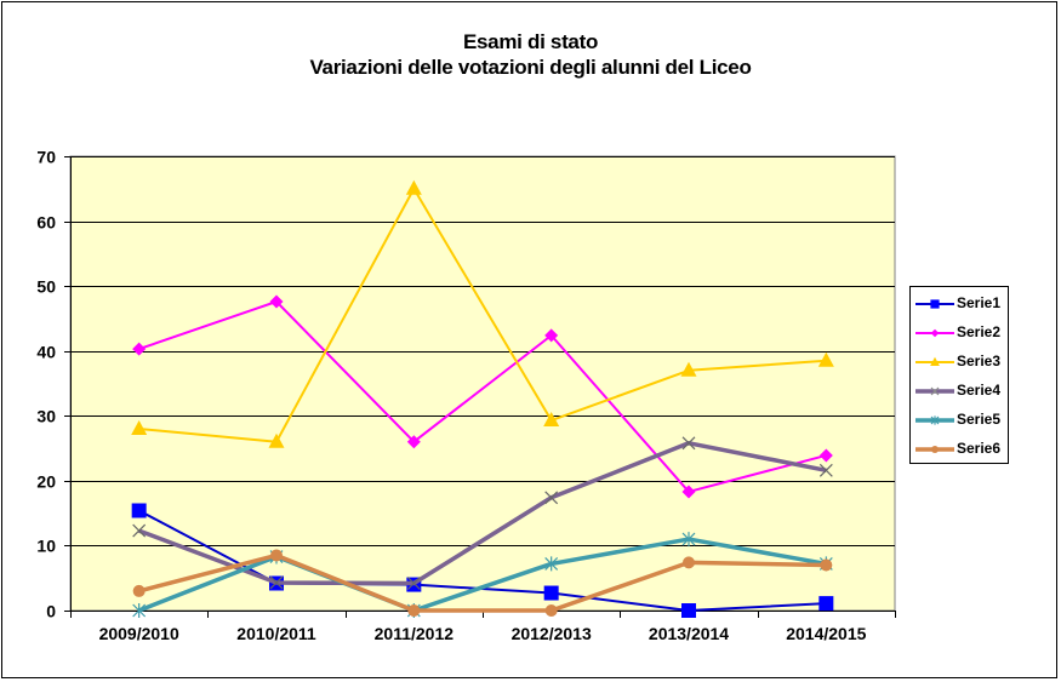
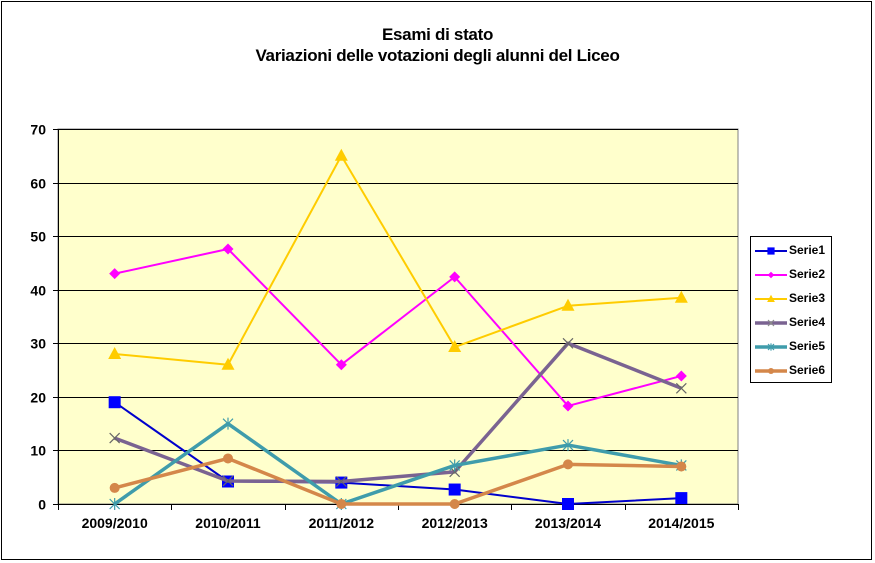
Serie1/2009/2010: 15 -> 19
Serie2/2009/2010: 40 -> 43
Serie5/2010/2011: 8 -> 15
Serie4/2012/2013: 17 -> 6
Serie4/2013/2014: 26 -> 30
